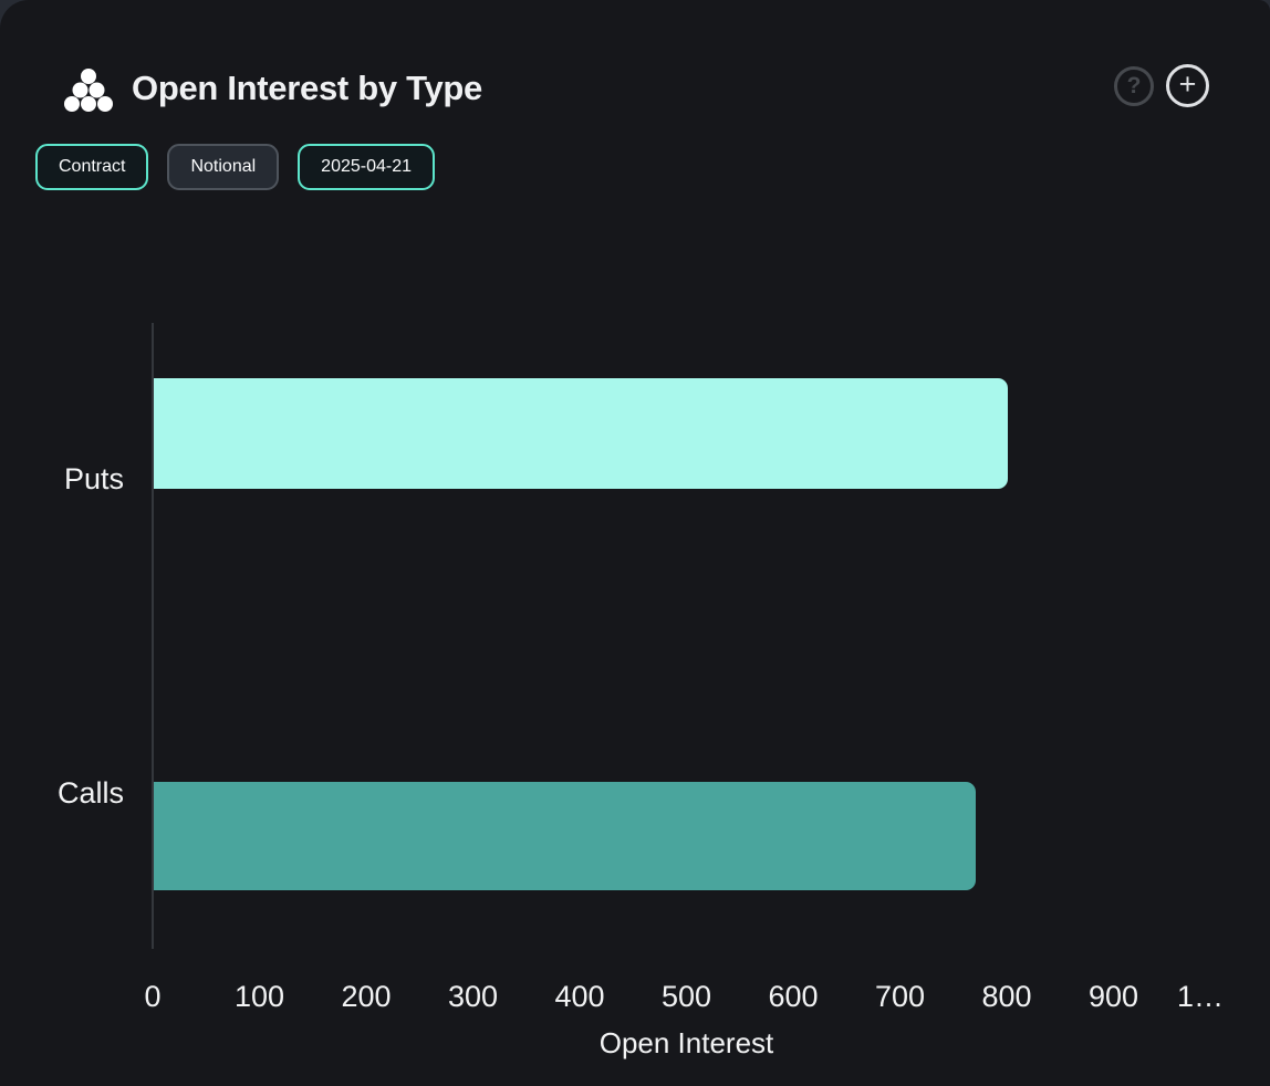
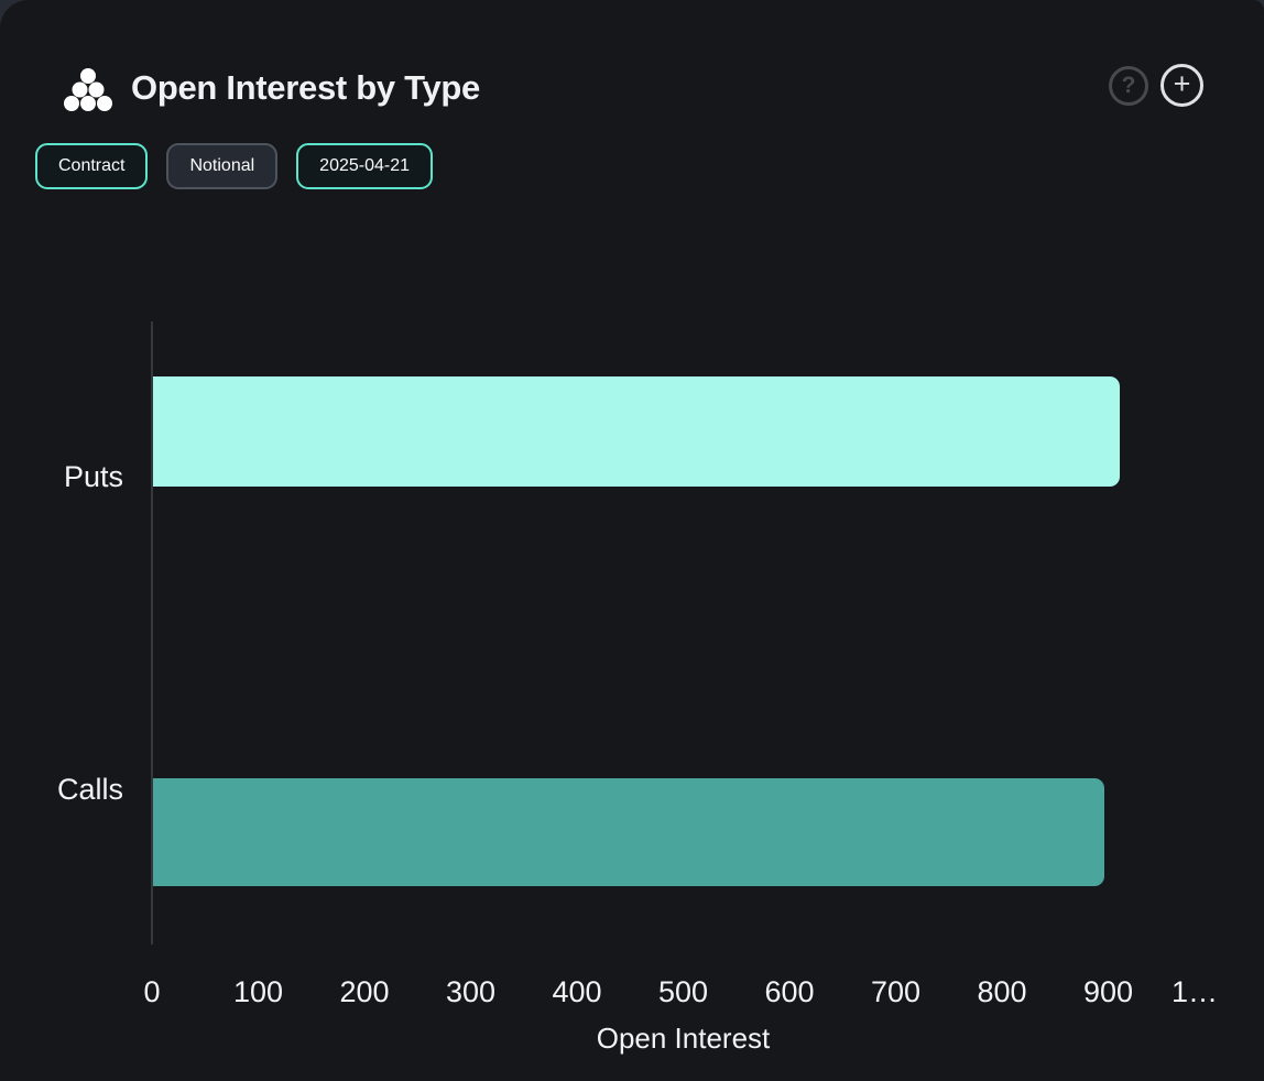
Puts: 800 -> 910
Calls: 770 -> 900
